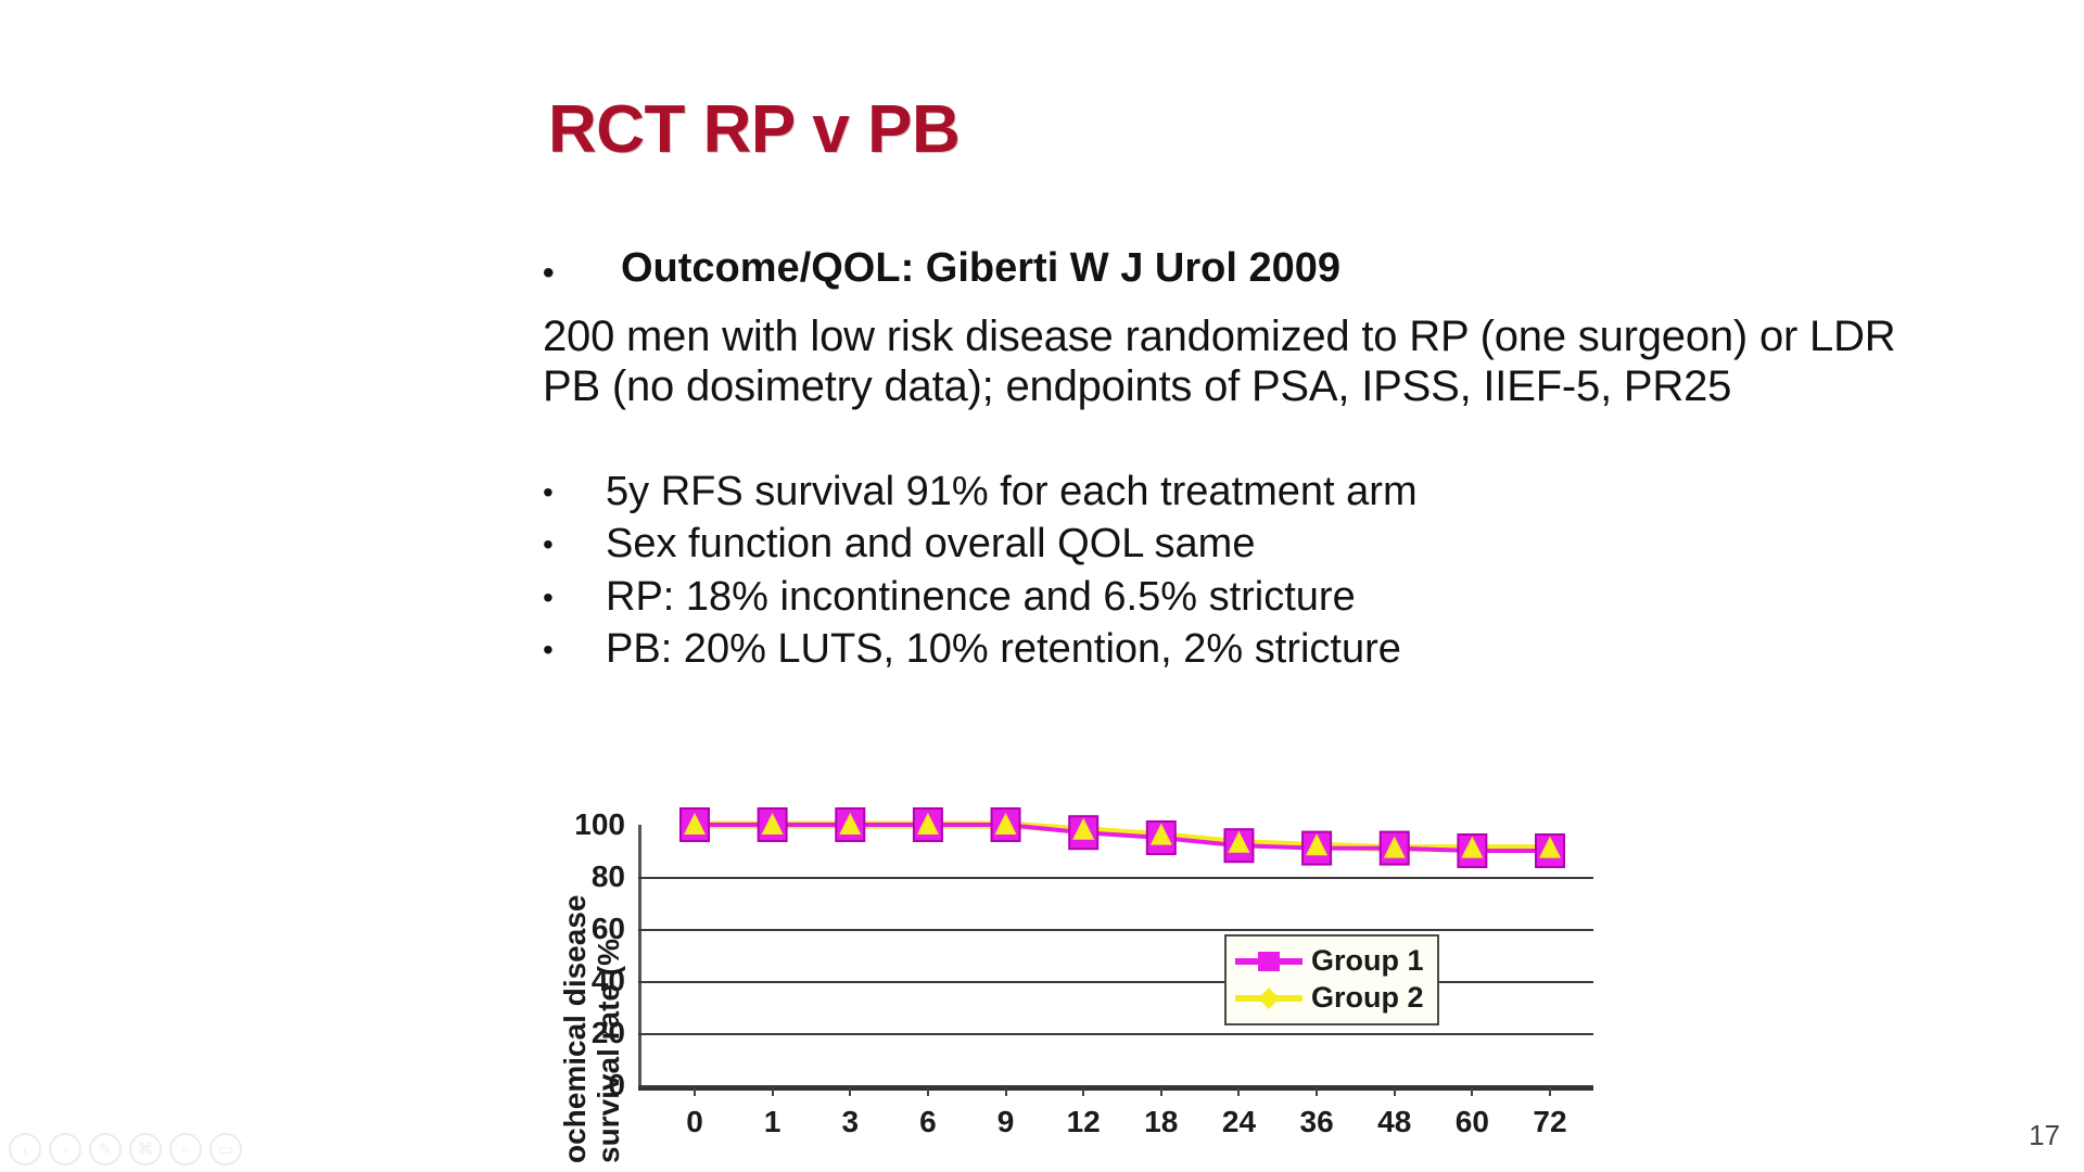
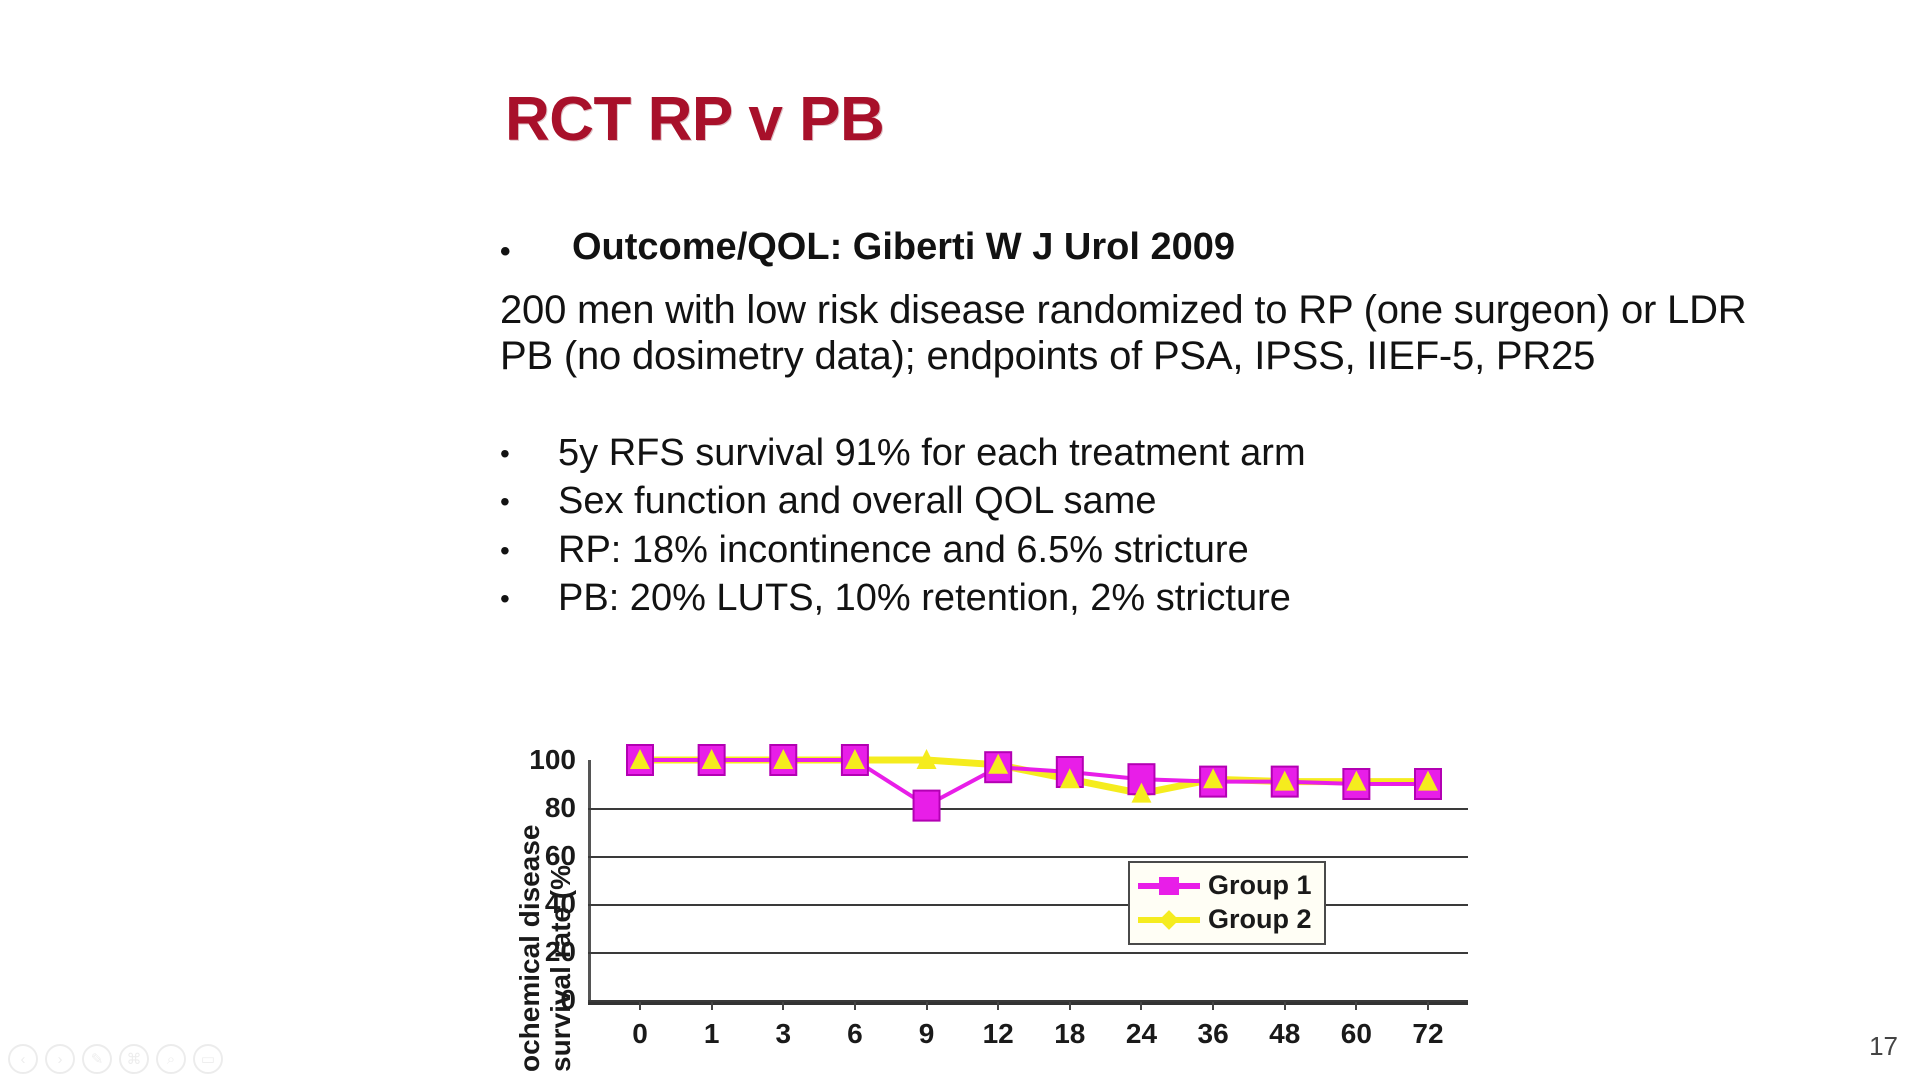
Group 1/9: 100 -> 81
Group 2/18: 96 -> 92
Group 2/24: 93 -> 86
